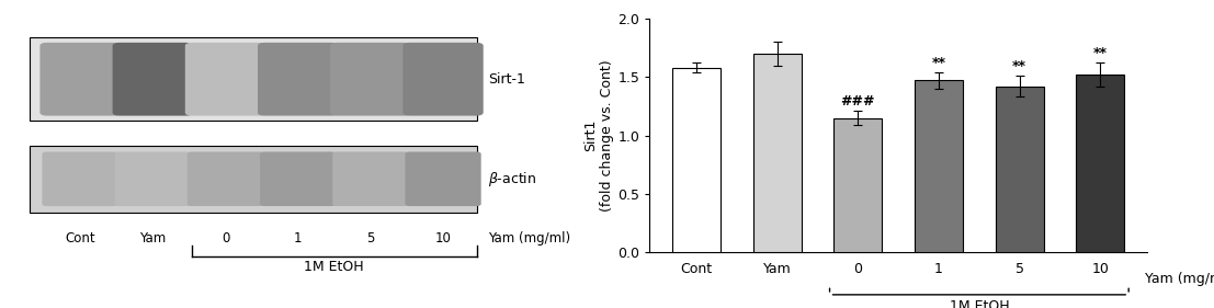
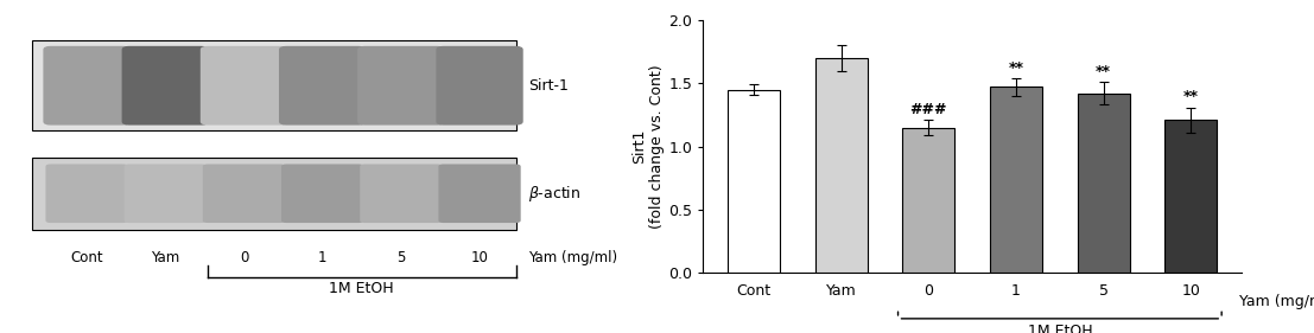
Cont: 1.58 -> 1.45
10: 1.52 -> 1.21
